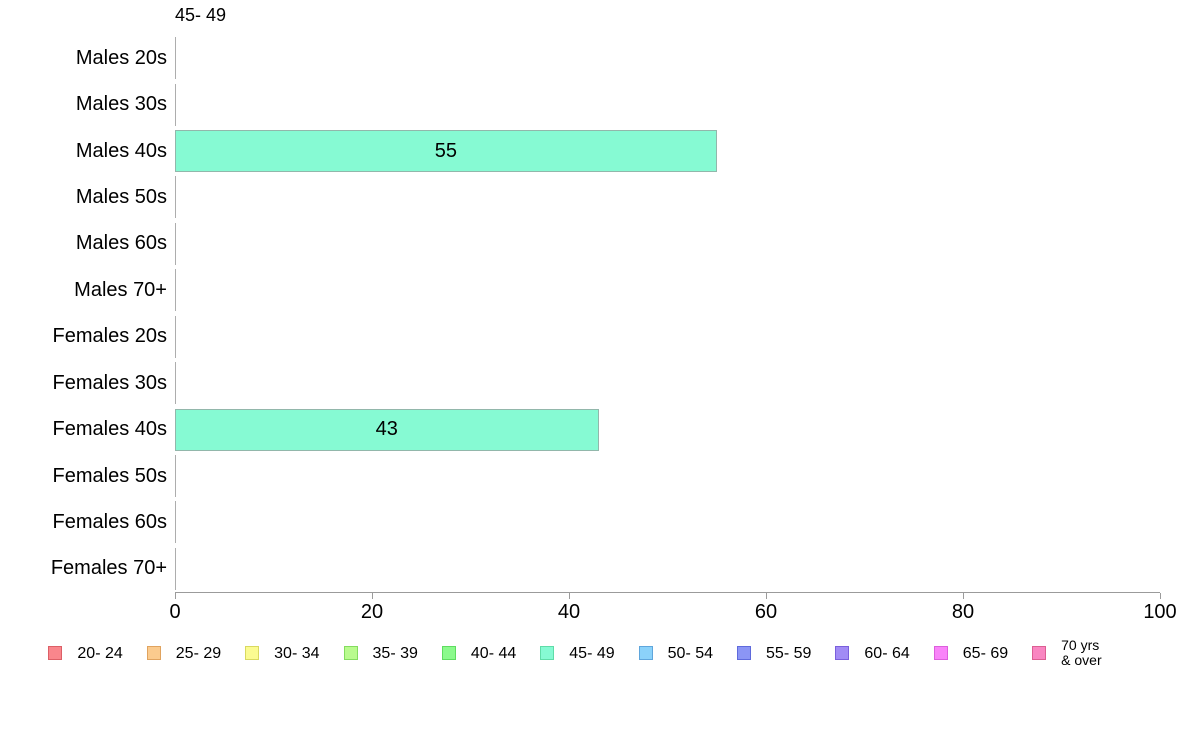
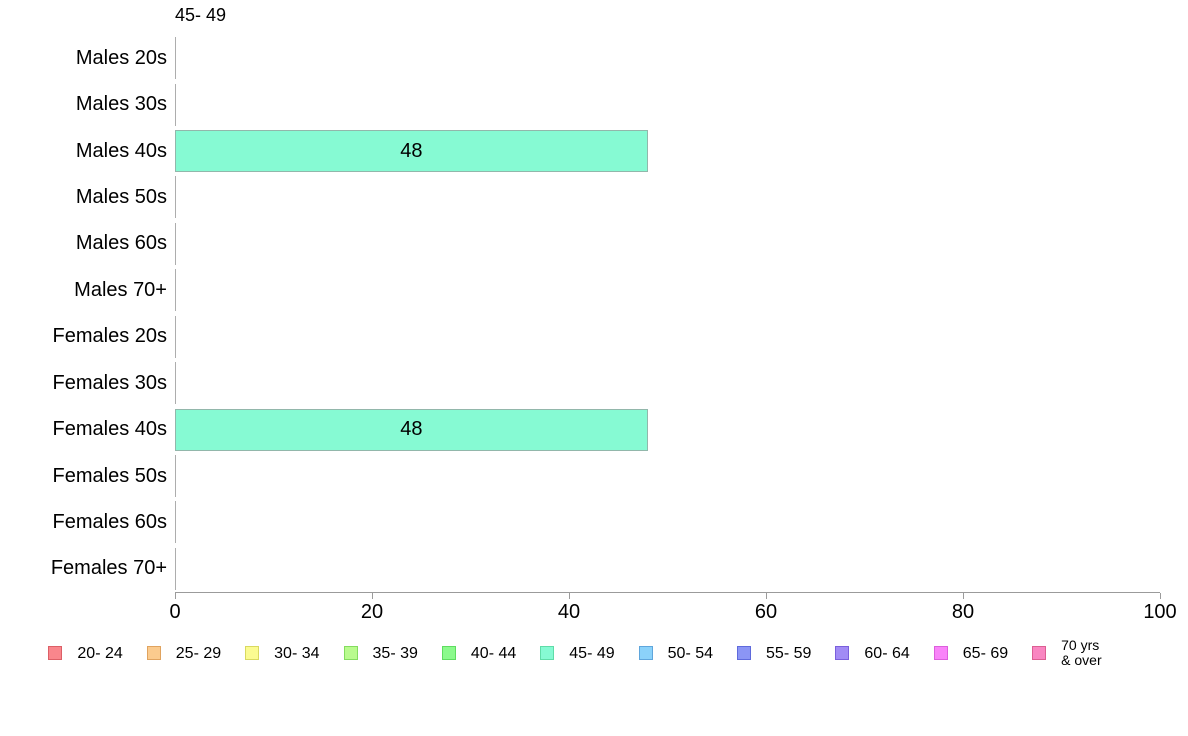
Males 40s: 55 -> 48
Females 40s: 43 -> 48
